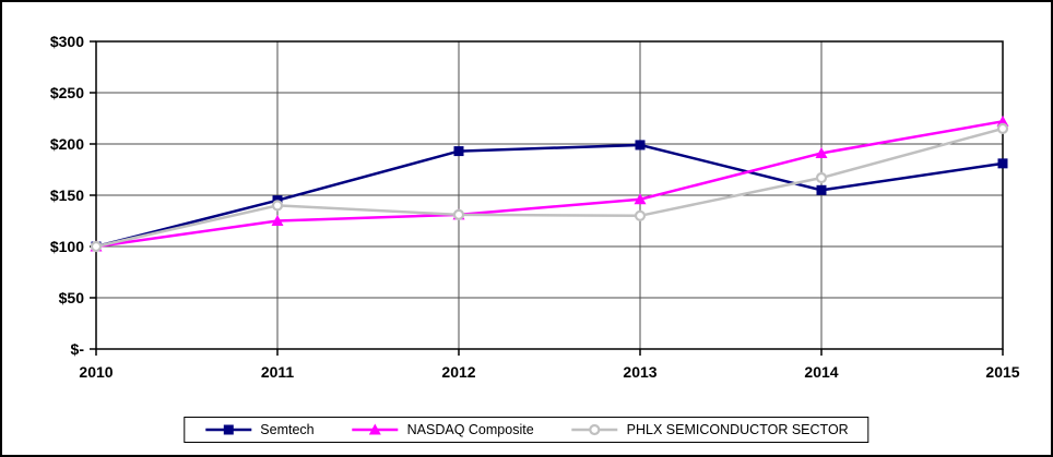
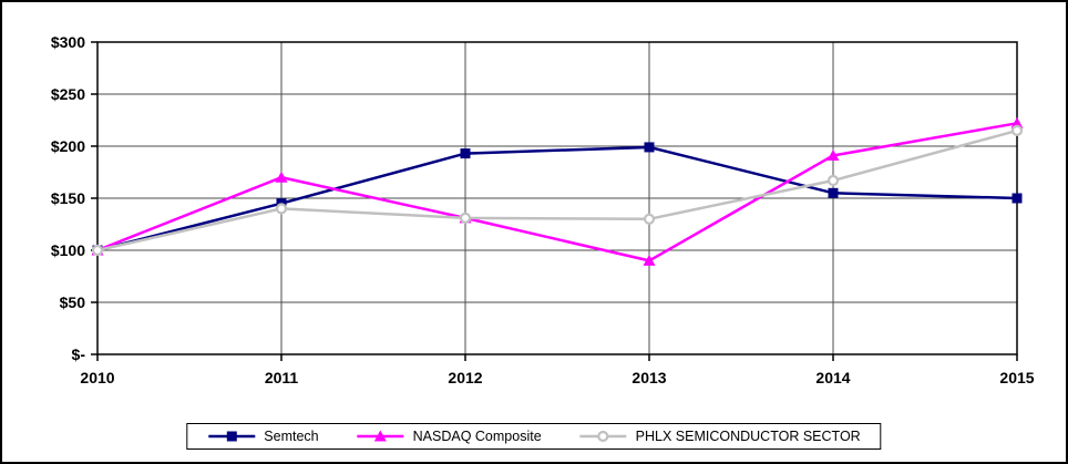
NASDAQ Composite/2011: $120 -> $170
NASDAQ Composite/2013: $150 -> $90
Semtech/2015: $180 -> $150
